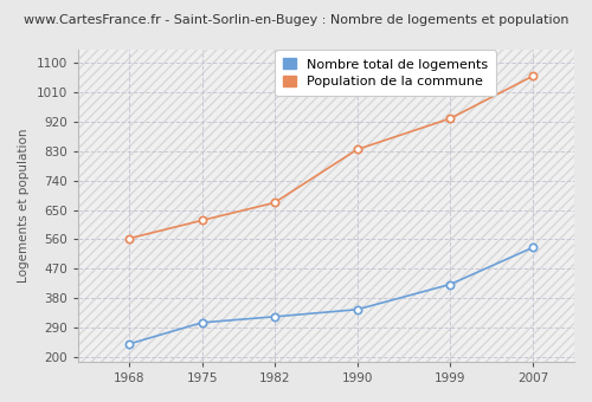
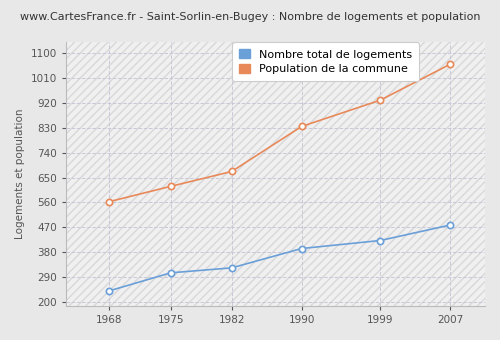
Nombre total de logements/1990: 345 -> 393
Nombre total de logements/2007: 535 -> 478
